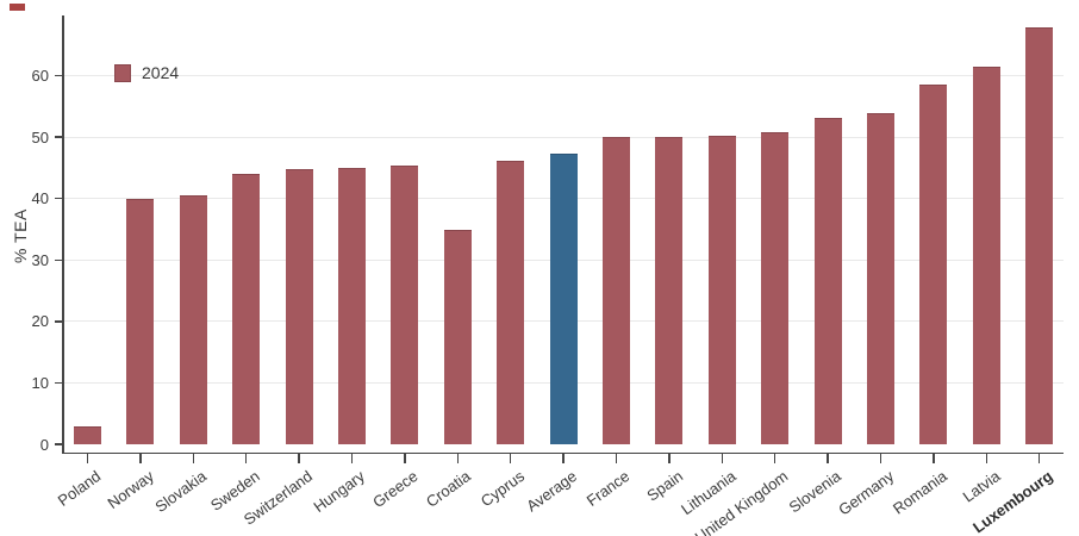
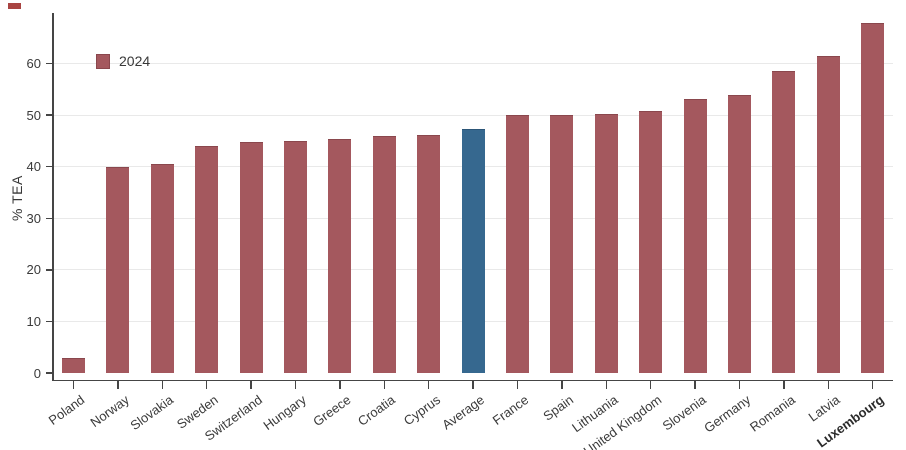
Croatia: 35 -> 46
